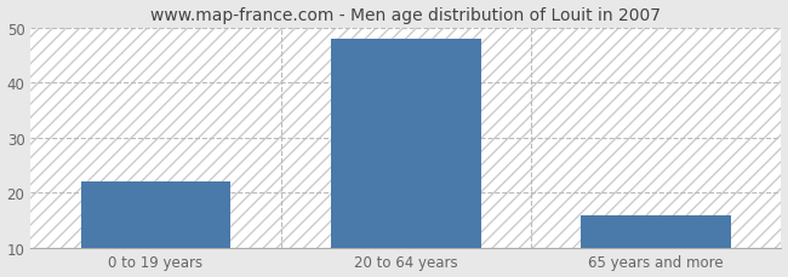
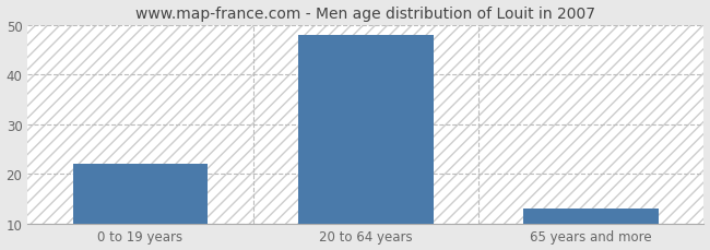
65 years and more: 16 -> 13
